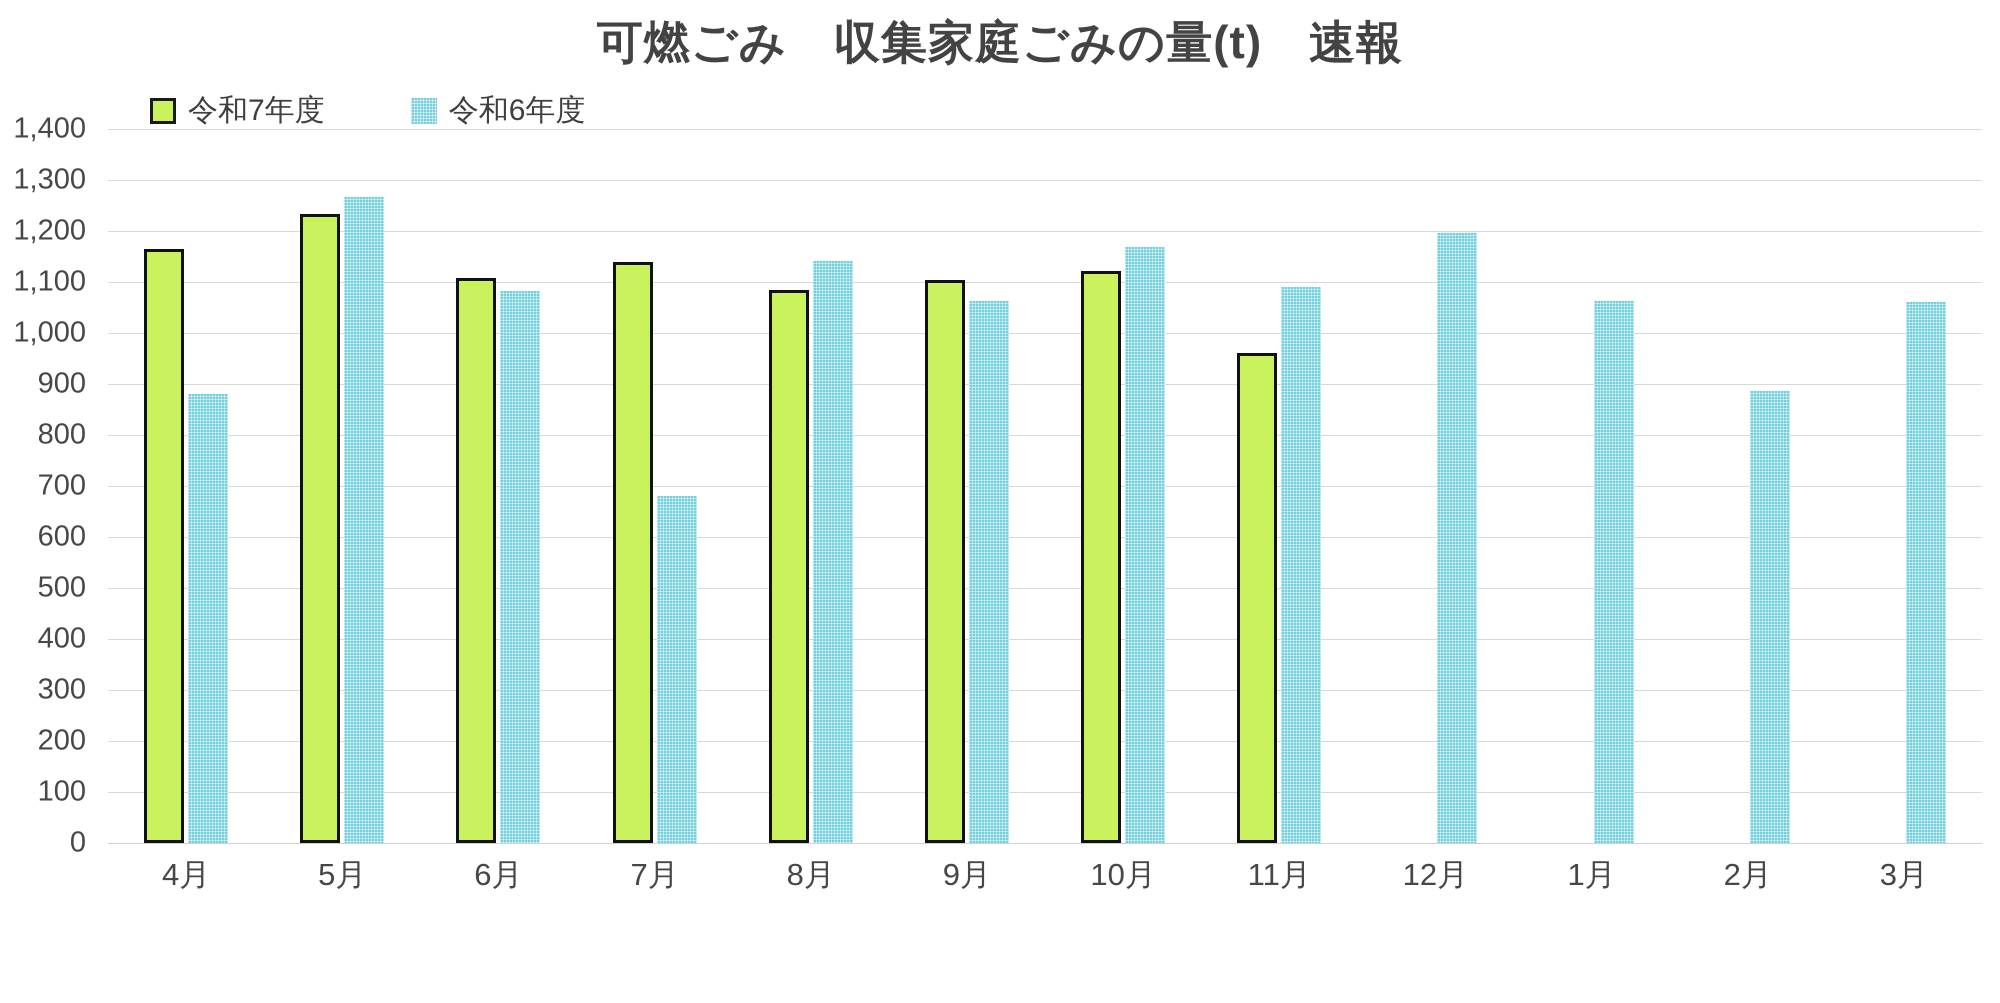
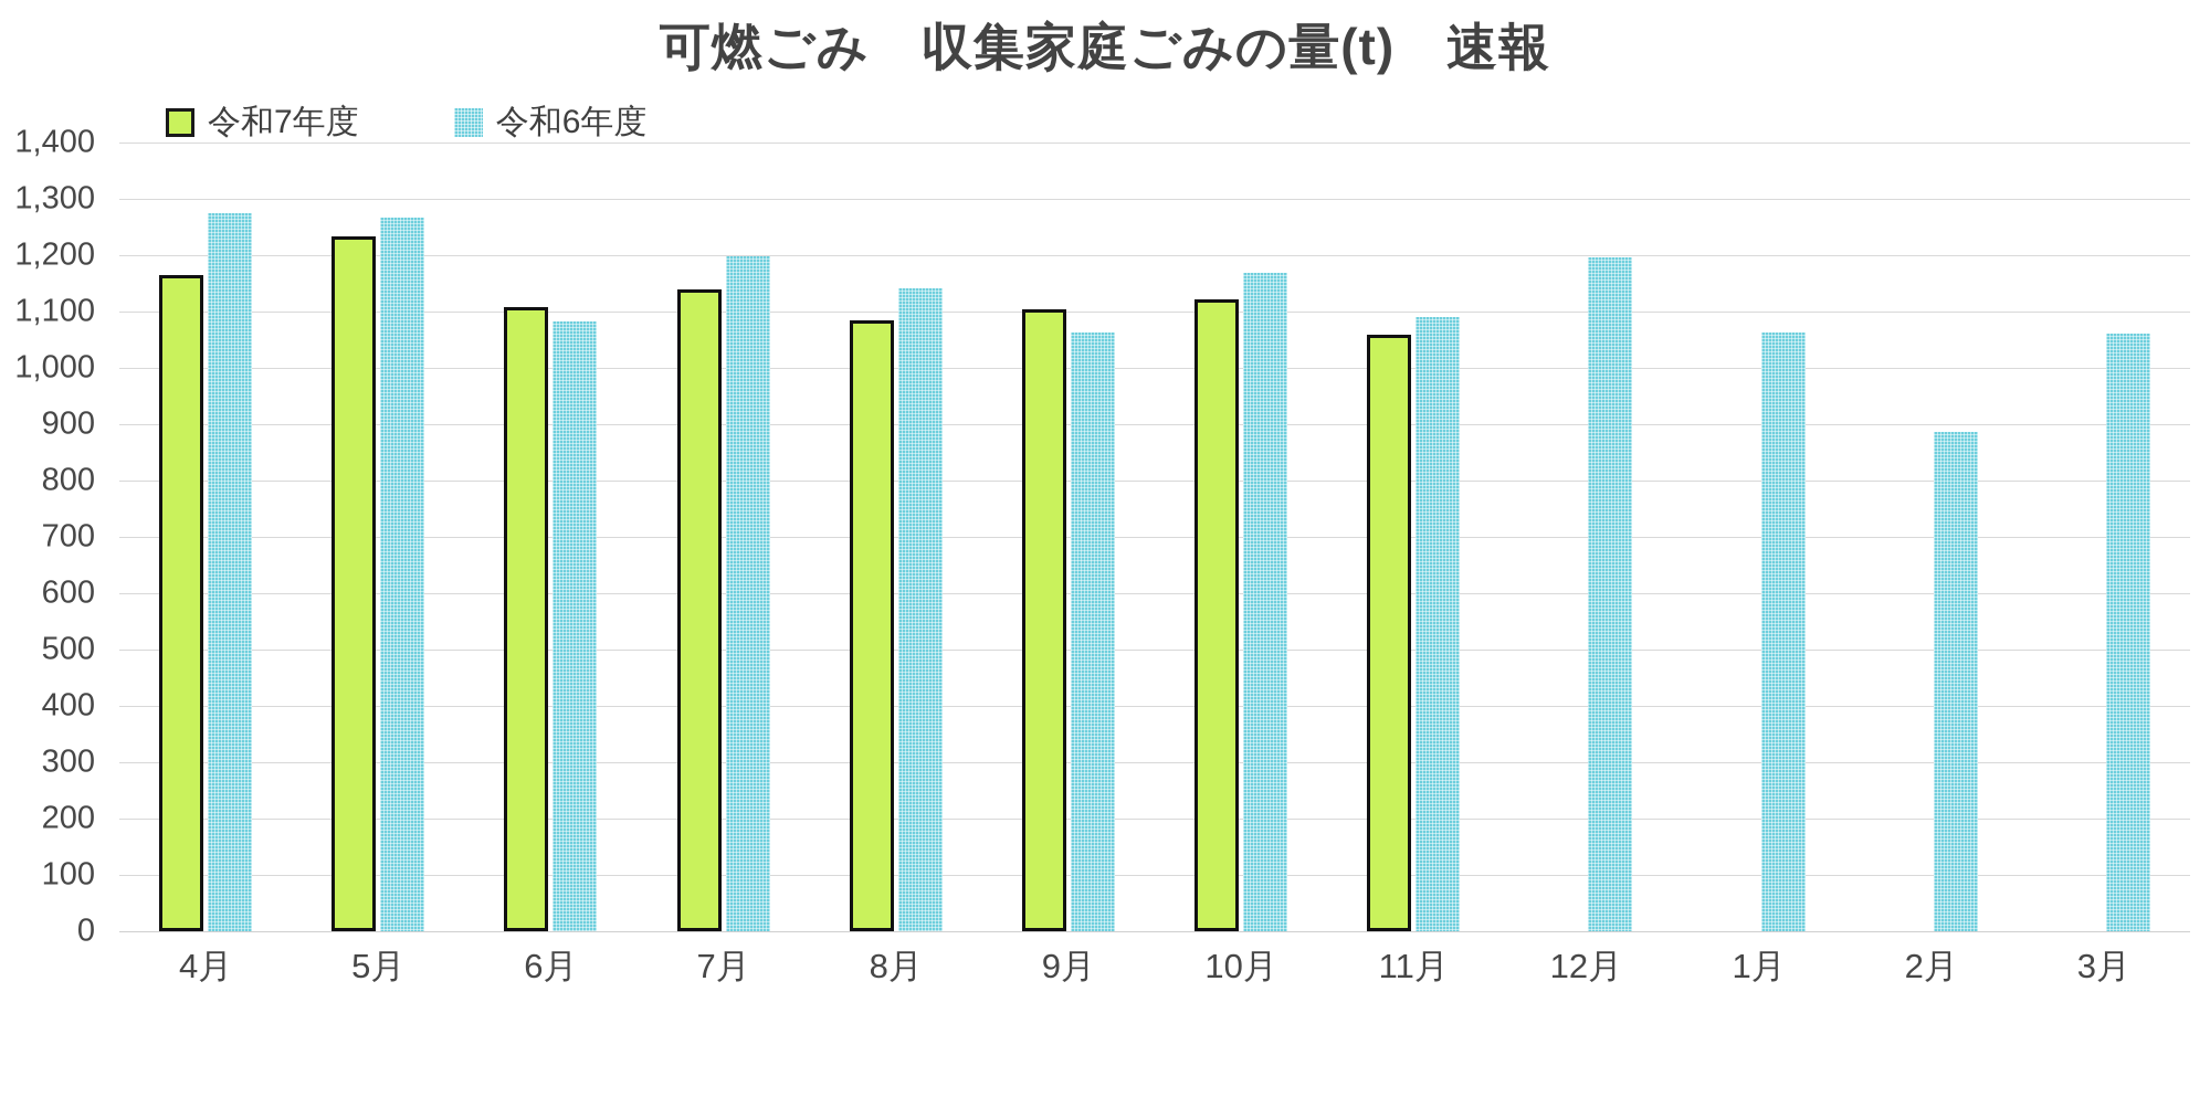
令和6年度/4月: 880 -> 1270
令和6年度/7月: 680 -> 1200
令和7年度/11月: 960 -> 1060
